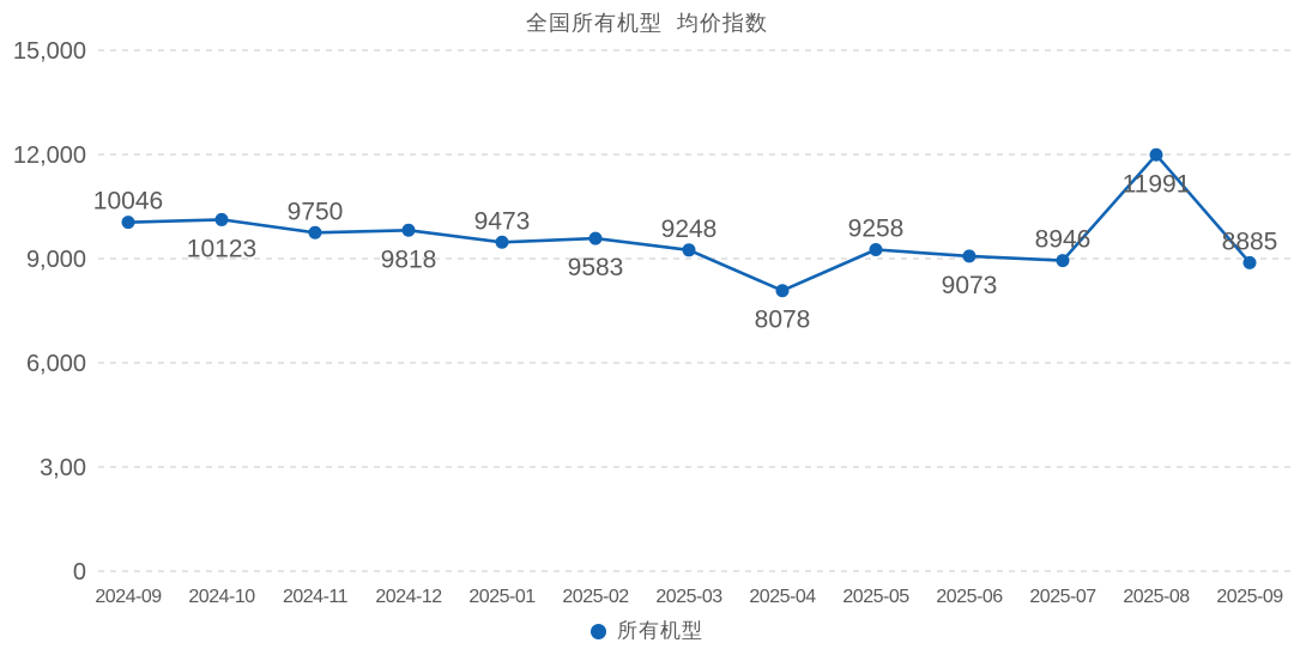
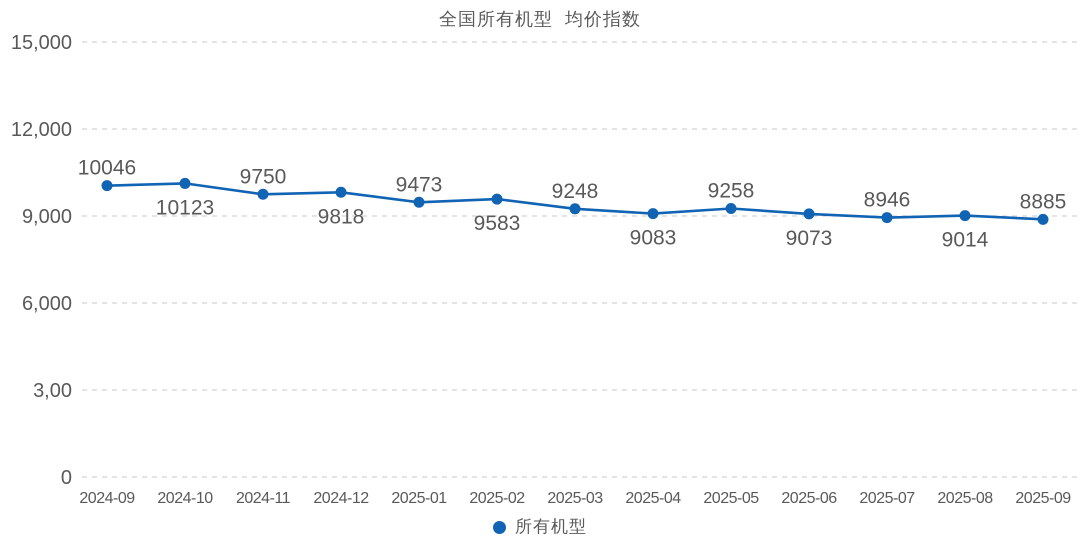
2025-04: 8078 -> 9083
2025-08: 11991 -> 9014
